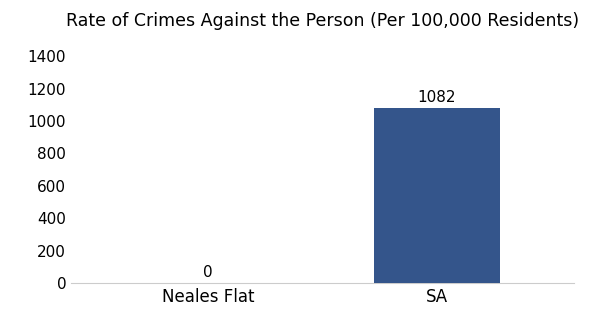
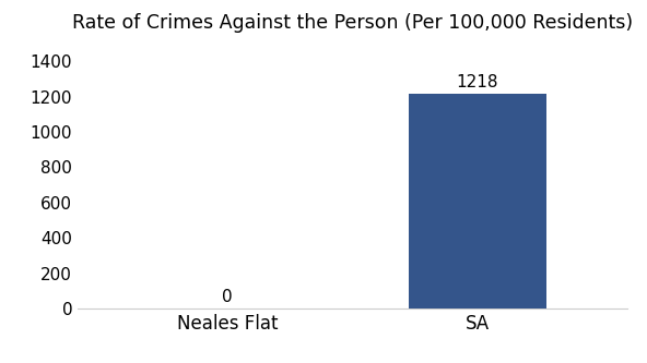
SA: 1082 -> 1218
